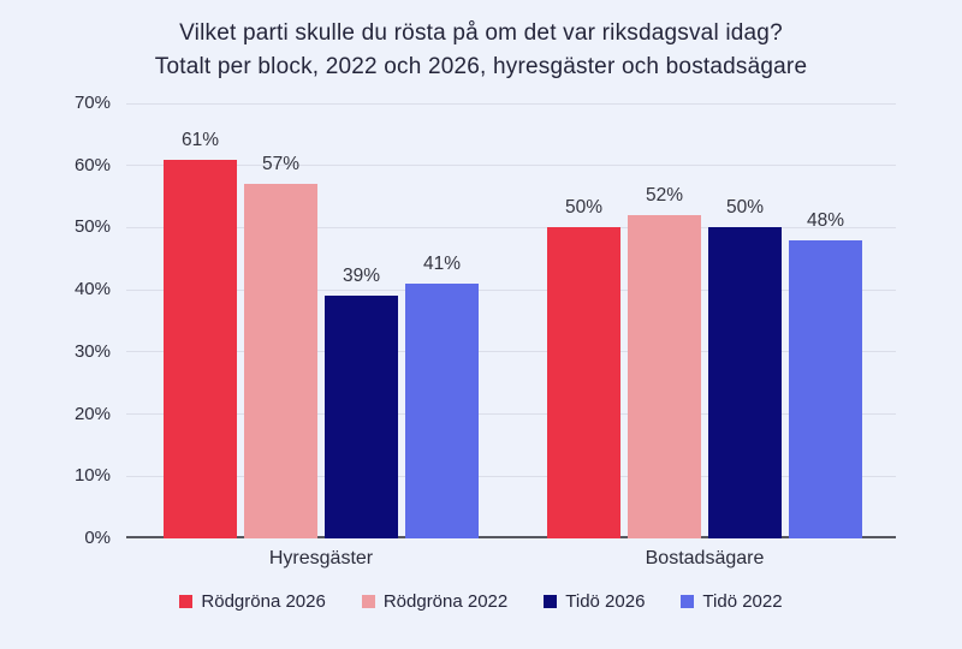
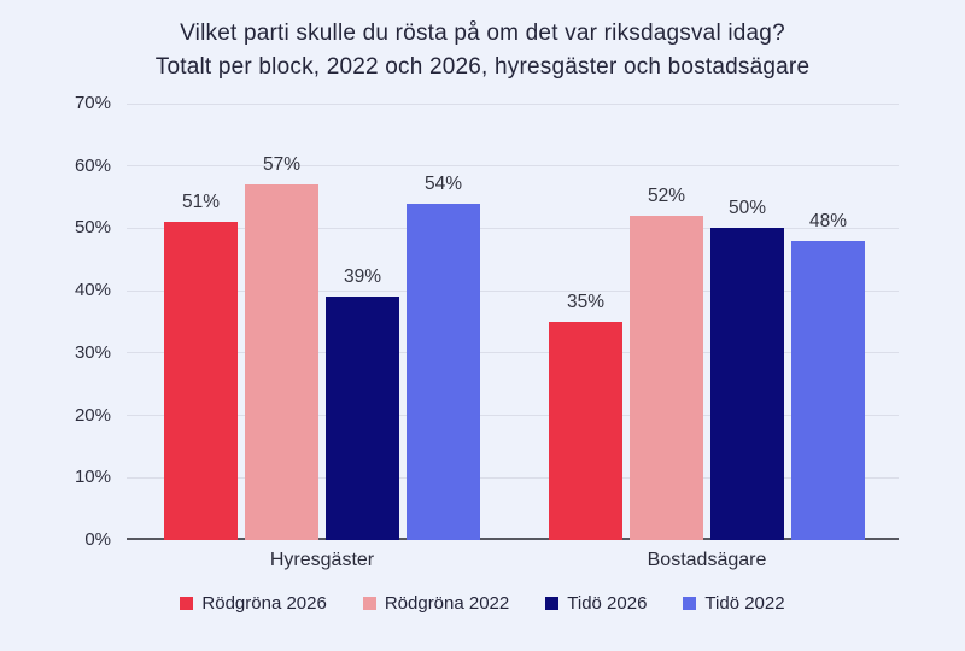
Rödgröna 2026/Hyresgäster: 61% -> 51%
Tidö 2022/Hyresgäster: 41% -> 54%
Rödgröna 2026/Bostadsägare: 50% -> 35%
